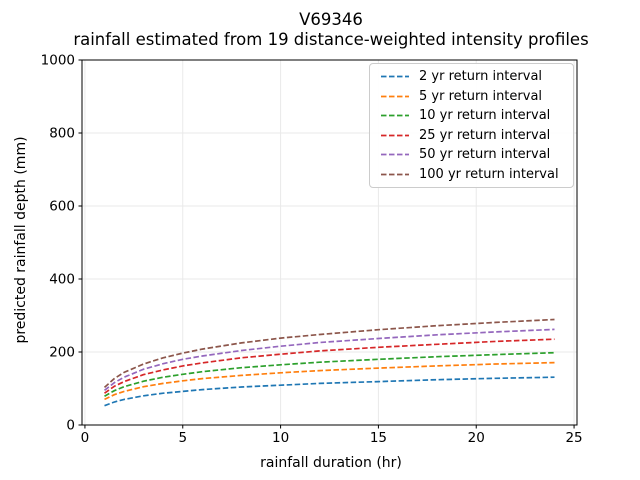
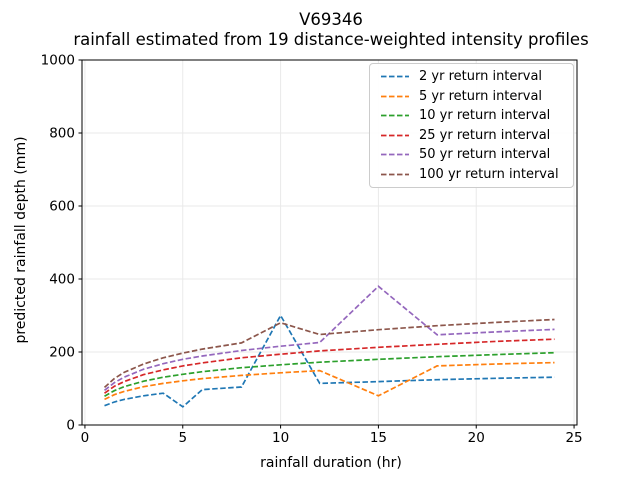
2 yr return interval/5: 90 -> 50
2 yr return interval/10: 110 -> 300
100 yr return interval/10: 240 -> 280
5 yr return interval/15: 160 -> 80
50 yr return interval/15: 240 -> 380
